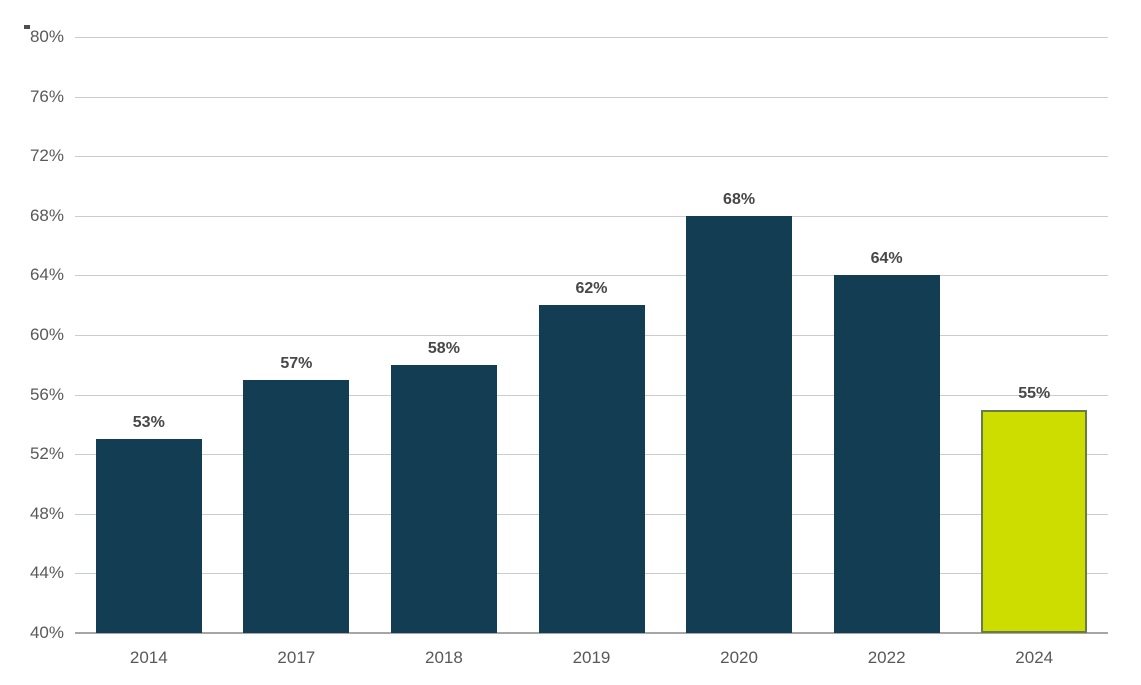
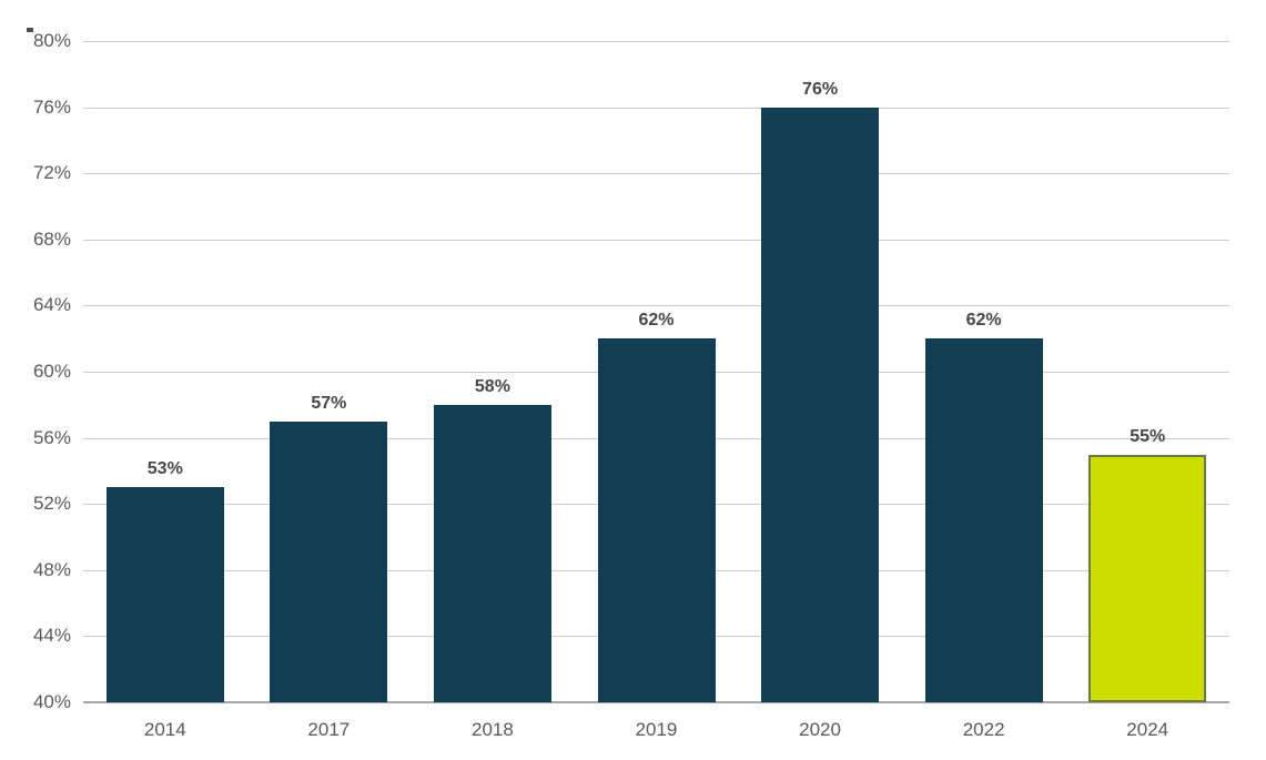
2020: 68% -> 76%
2022: 64% -> 62%
